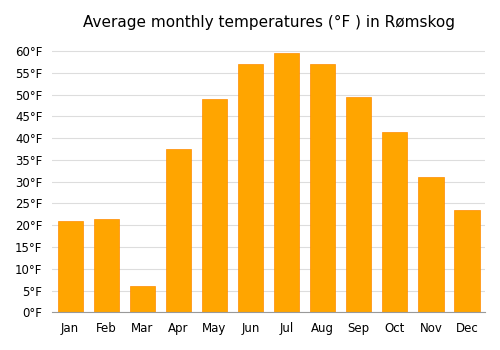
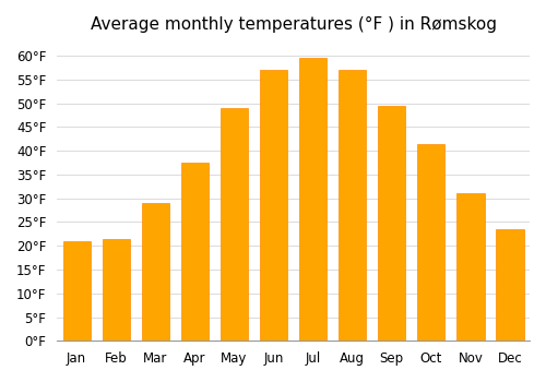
Mar: 6.0°F -> 29.0°F
